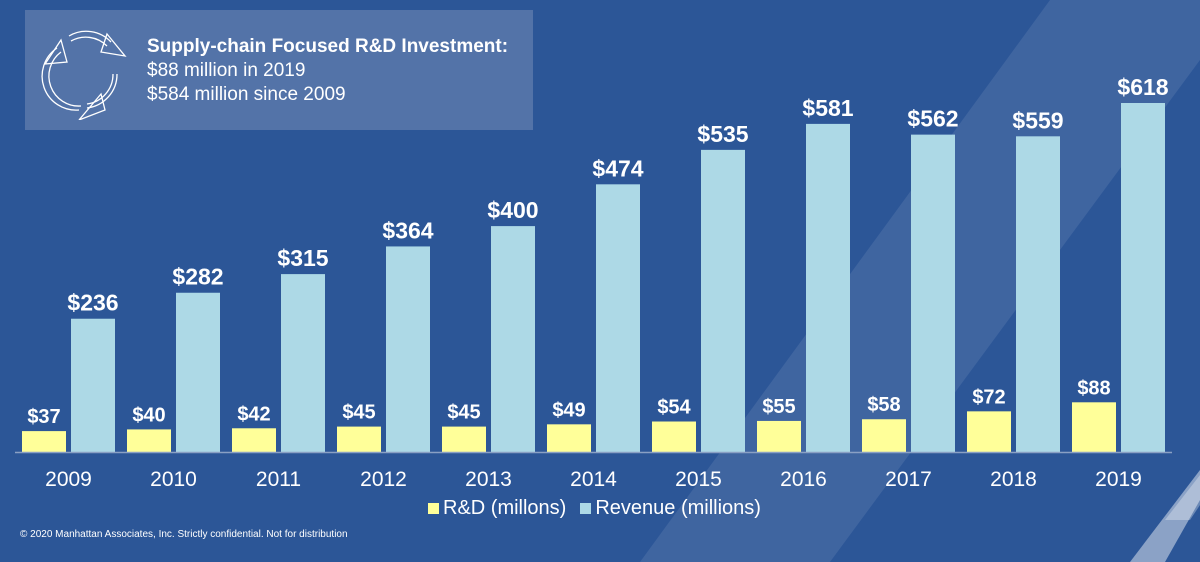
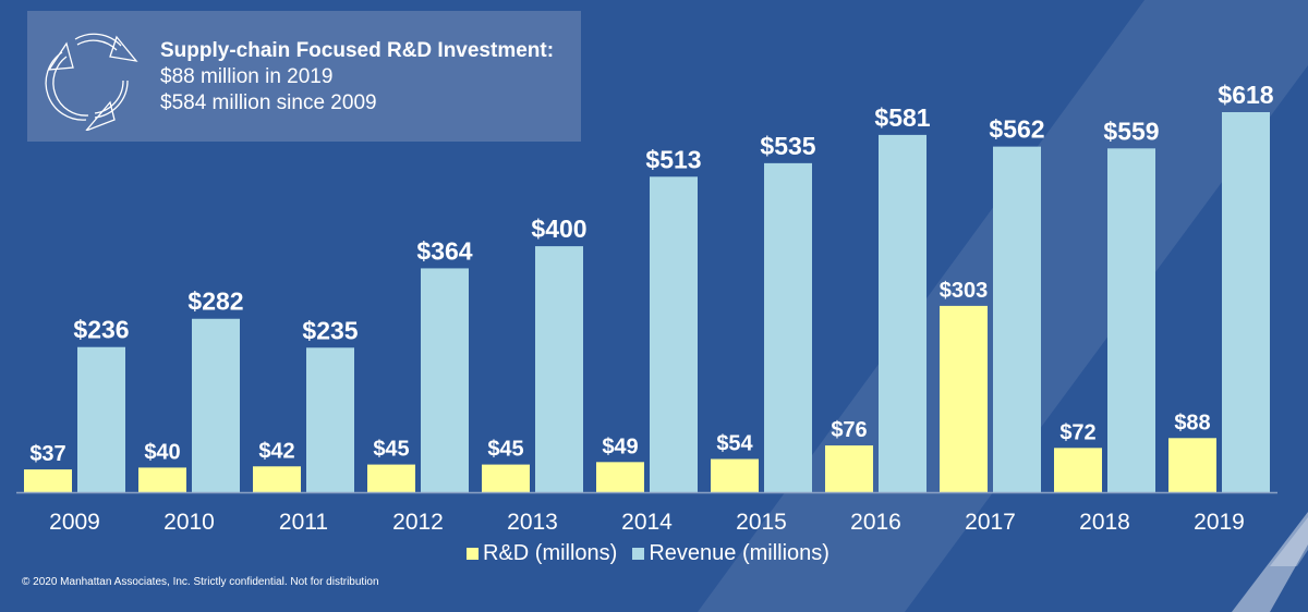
Revenue (millions)/2011: $315 -> $235
Revenue (millions)/2014: $474 -> $513
R&D (millons)/2016: $55 -> $76
R&D (millons)/2017: $58 -> $303
